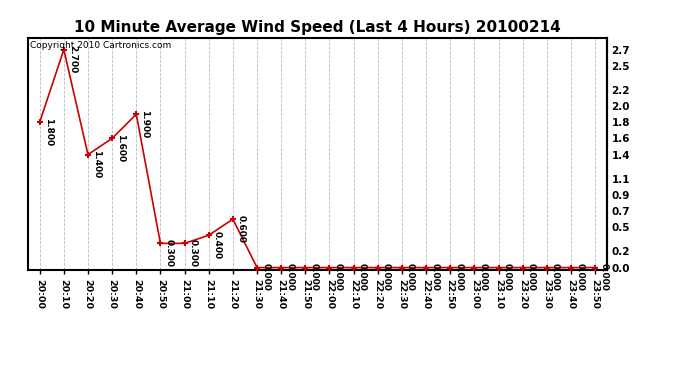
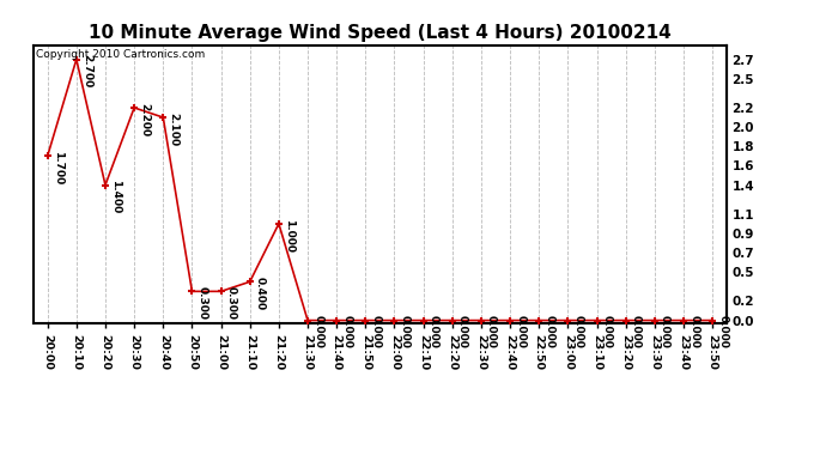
20:00: 1.800 -> 1.700
20:30: 1.600 -> 2.200
20:40: 1.900 -> 2.100
21:20: 0.600 -> 1.000
